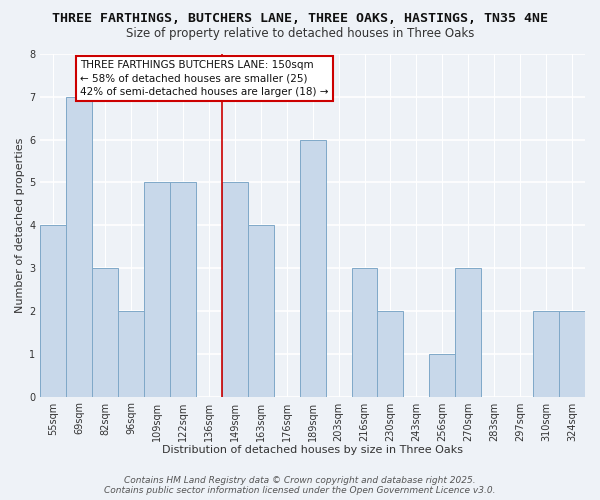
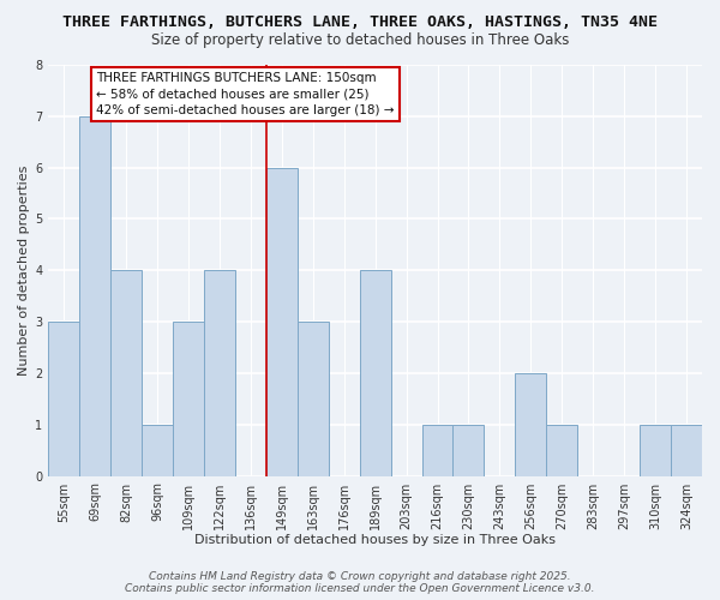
55sqm: 4 -> 3
82sqm: 3 -> 4
96sqm: 2 -> 1
109sqm: 5 -> 3
122sqm: 5 -> 4
149sqm: 5 -> 6
163sqm: 4 -> 3
189sqm: 6 -> 4
216sqm: 3 -> 1
230sqm: 2 -> 1
256sqm: 1 -> 2
270sqm: 3 -> 1
310sqm: 2 -> 1
324sqm: 2 -> 1
